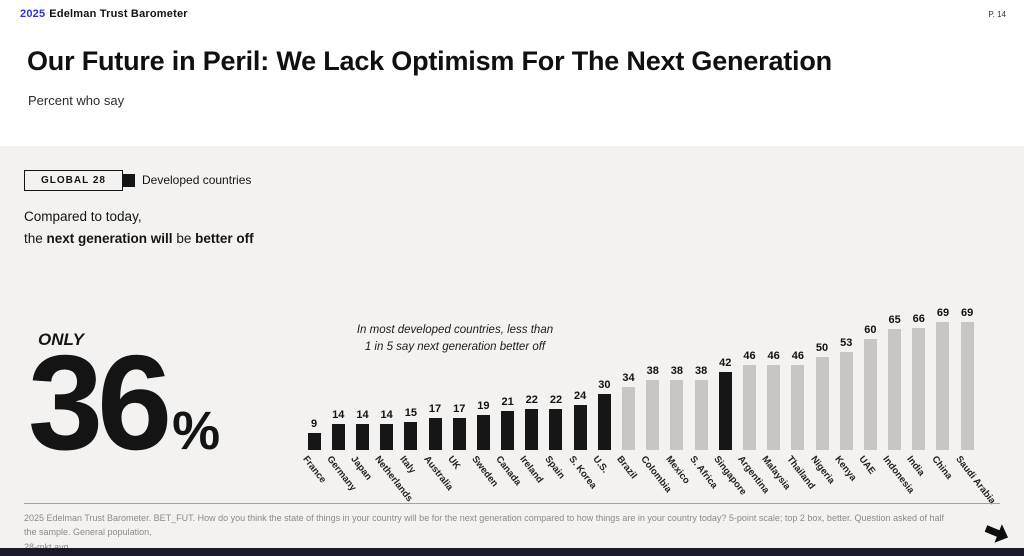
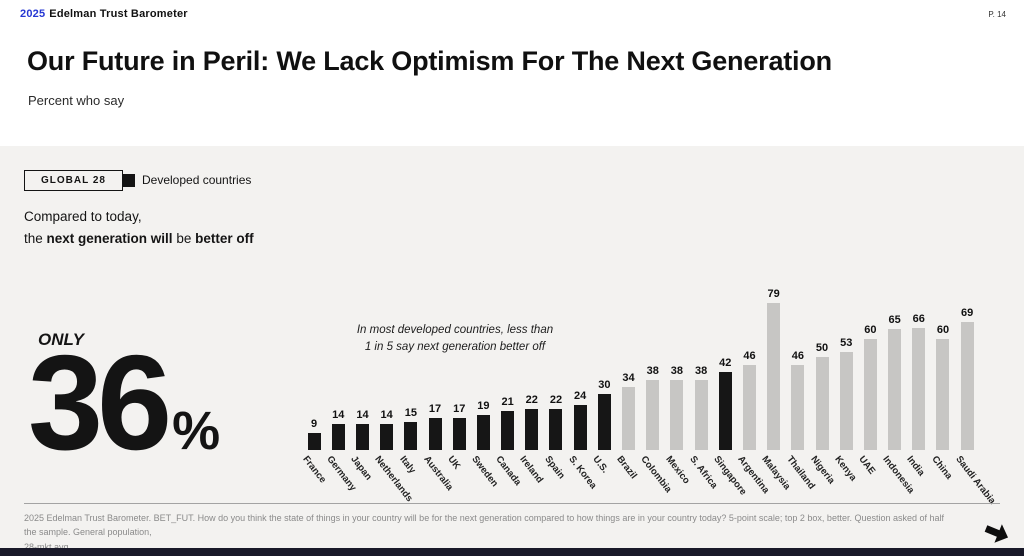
Malaysia: 46 -> 79
China: 69 -> 60
